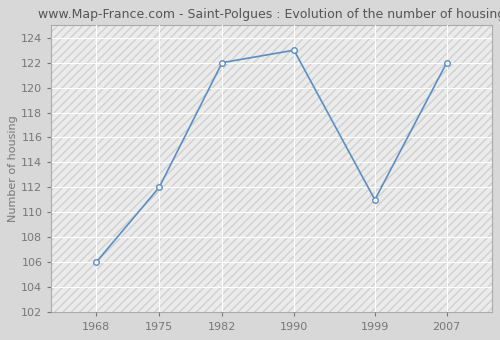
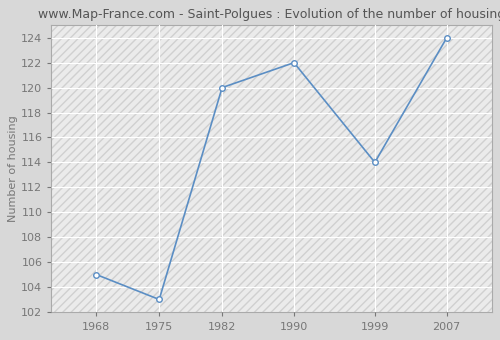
1968: 106 -> 105
1975: 112 -> 103
1982: 122 -> 120
1990: 123 -> 122
1999: 111 -> 114
2007: 122 -> 124
